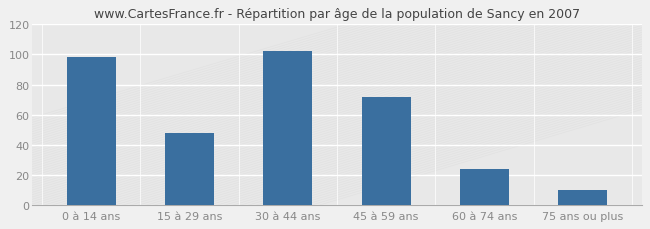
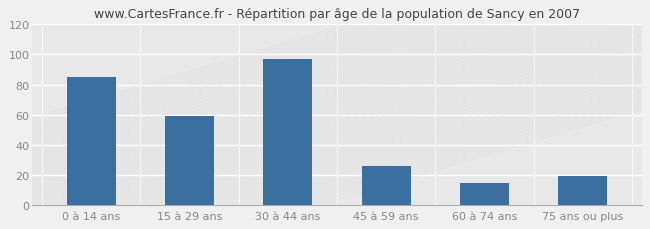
0 à 14 ans: 98 -> 85
15 à 29 ans: 48 -> 59
30 à 44 ans: 102 -> 97
45 à 59 ans: 72 -> 26
60 à 74 ans: 24 -> 15
75 ans ou plus: 10 -> 19
